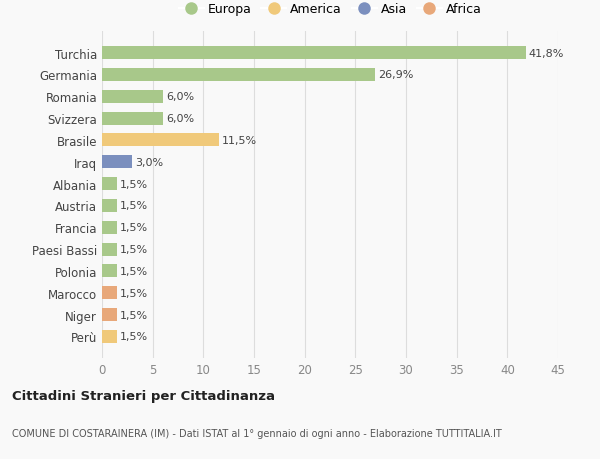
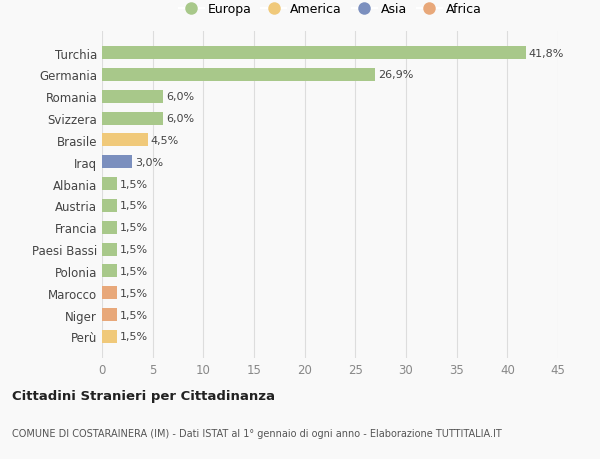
Brasile: 11,5% -> 4,5%
